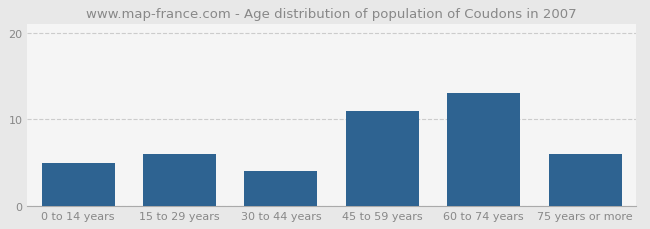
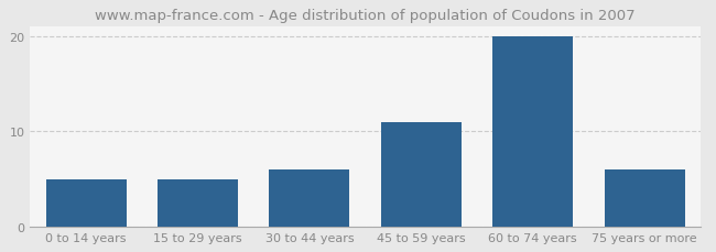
15 to 29 years: 6 -> 5
30 to 44 years: 4 -> 6
60 to 74 years: 13 -> 20
